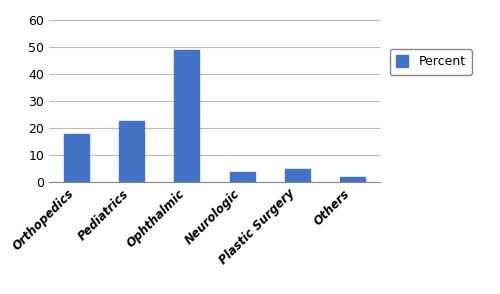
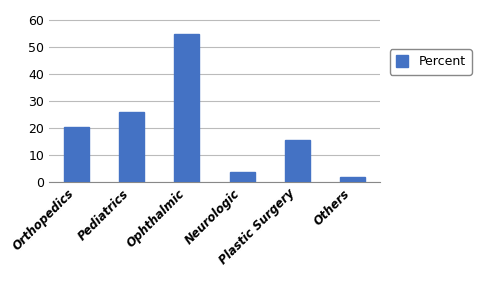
Orthopedics: 17.9 -> 20.5
Pediatrics: 22.7 -> 26.0
Ophthalmic: 49.1 -> 55.0
Plastic Surgery: 5.1 -> 15.5
